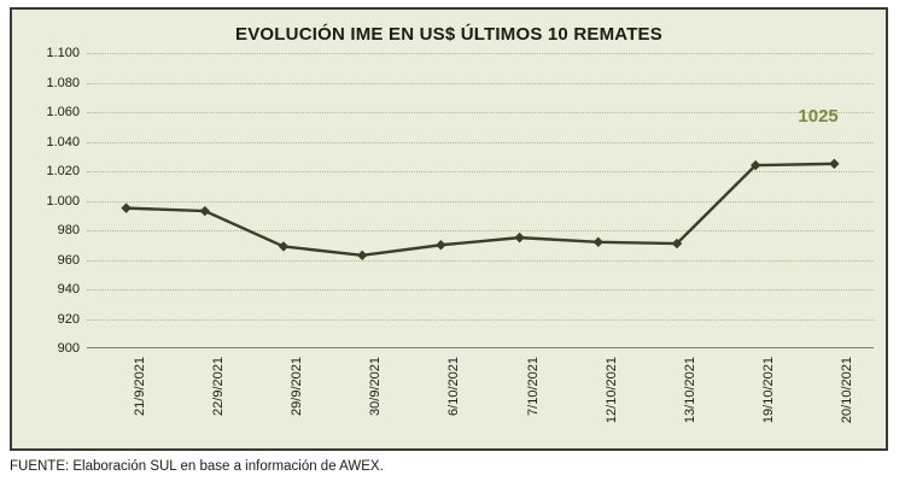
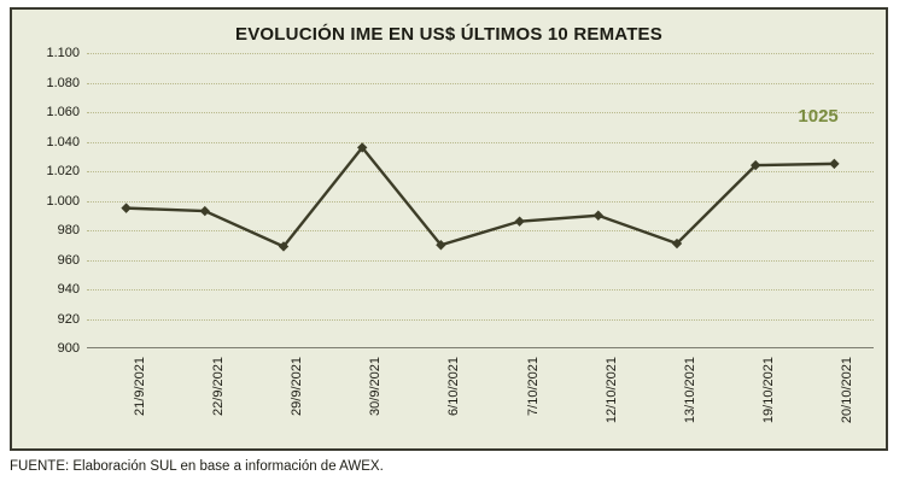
30/9/2021: 963 -> 1036
7/10/2021: 975 -> 986
12/10/2021: 972 -> 990
